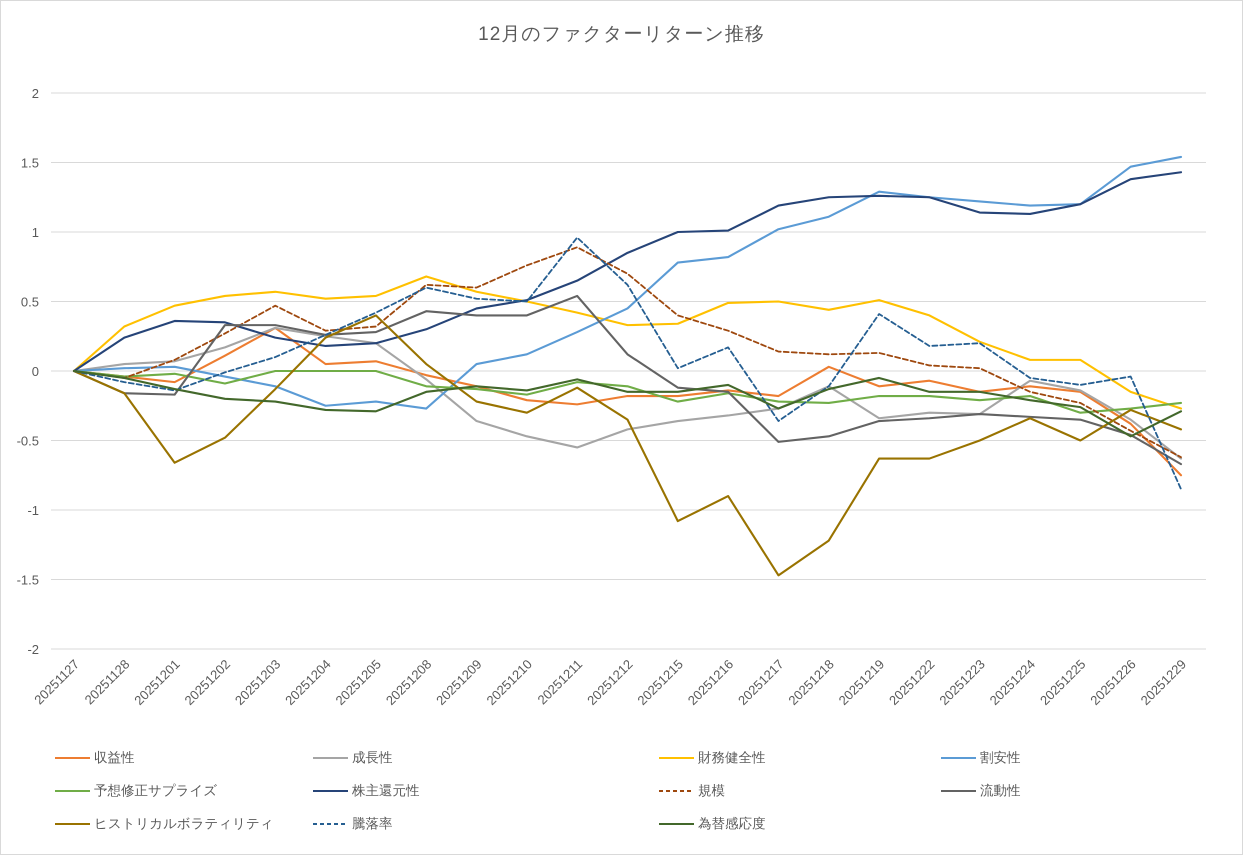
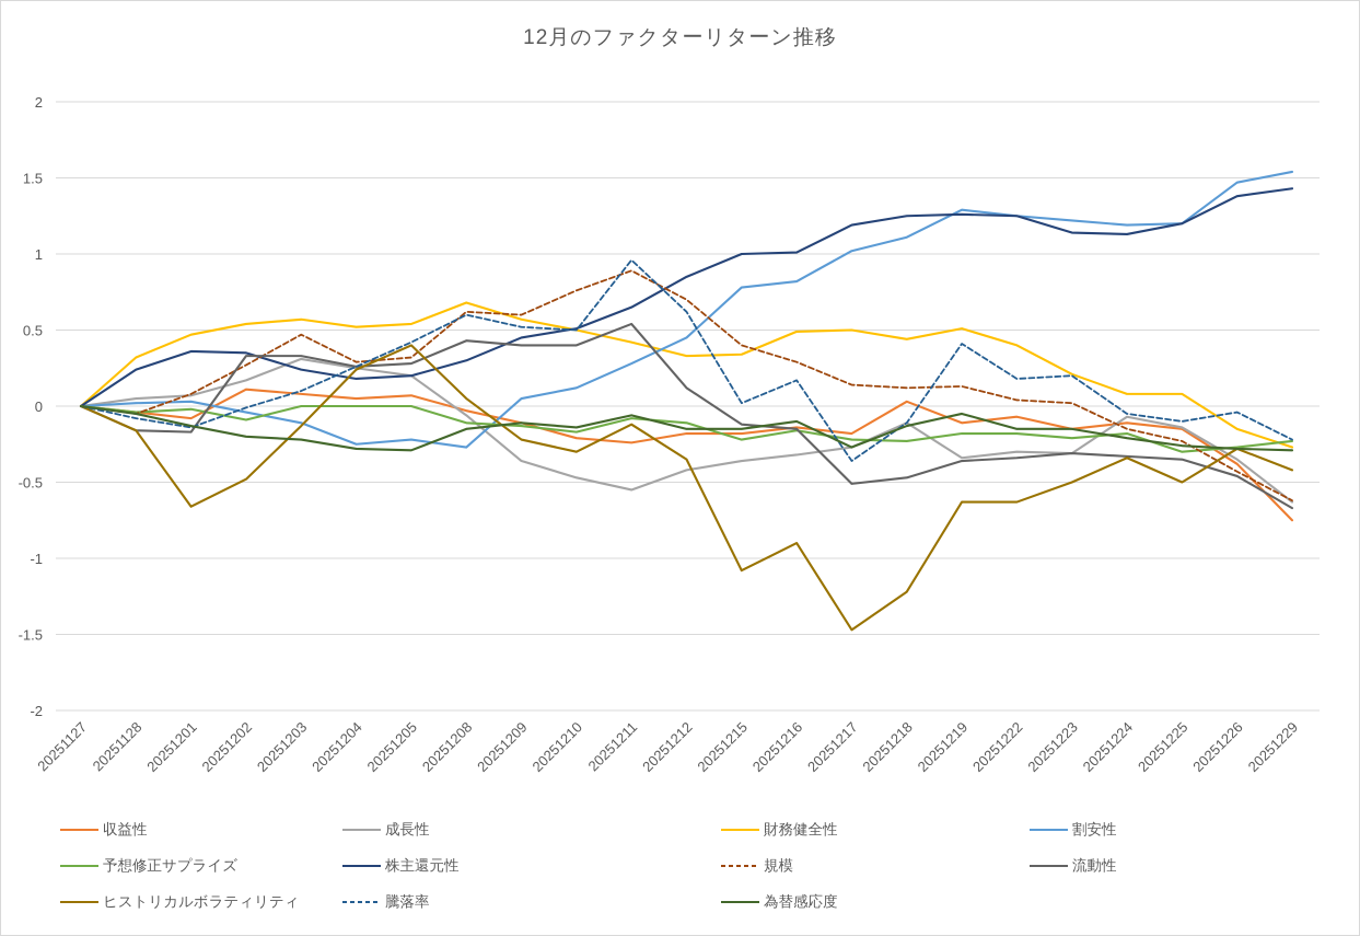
収益性/20251203: 0.31 -> 0.08
為替感応度/20251226: -0.47 -> -0.28
騰落率/20251229: -0.85 -> -0.22
